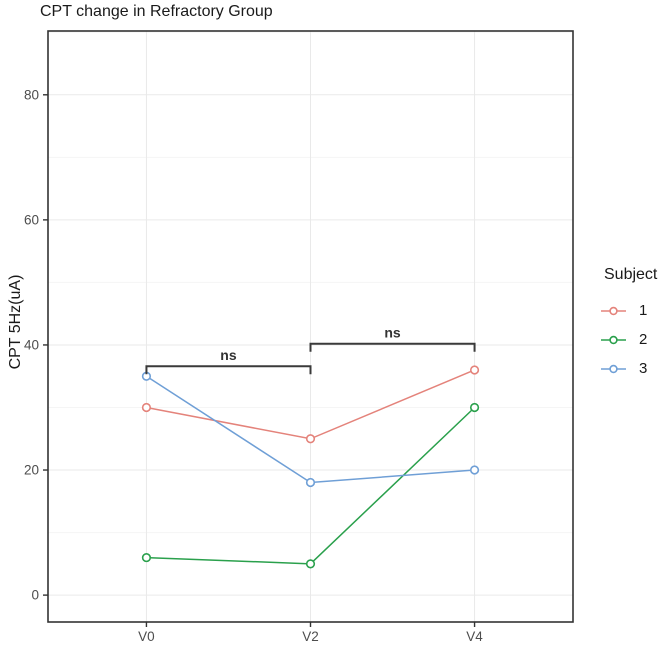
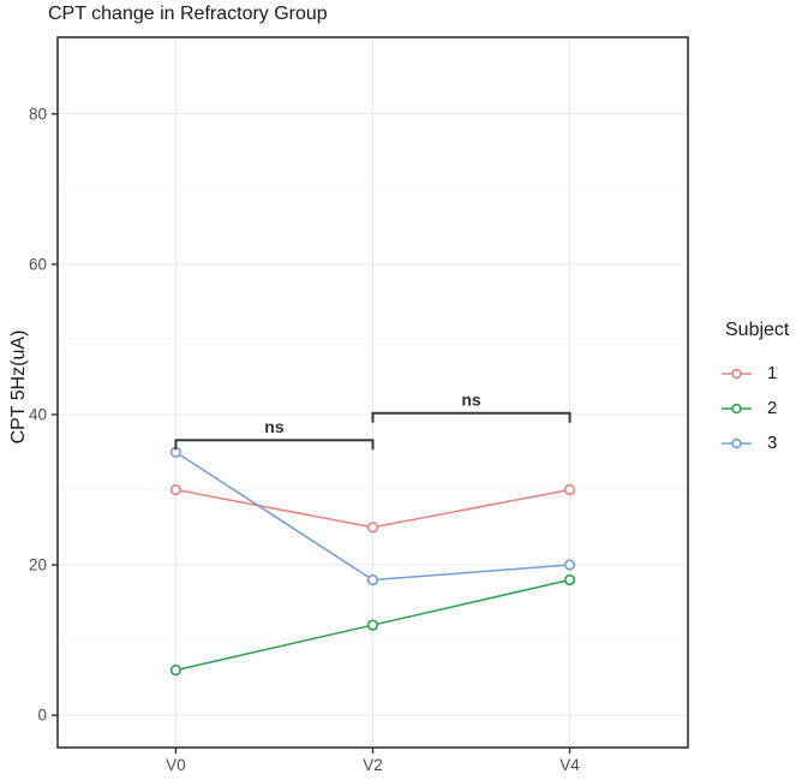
2/V2: 5 -> 12
1/V4: 36 -> 30
2/V4: 30 -> 18
